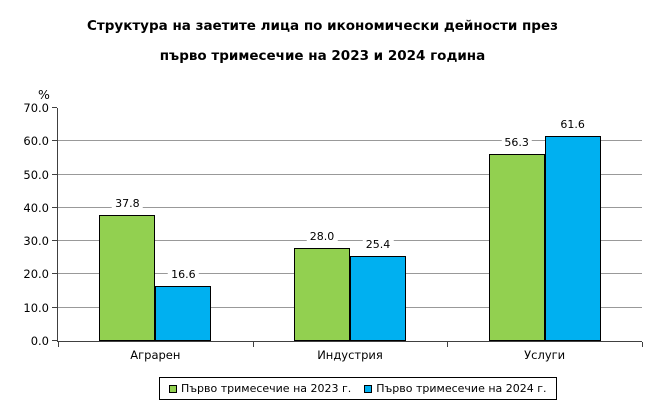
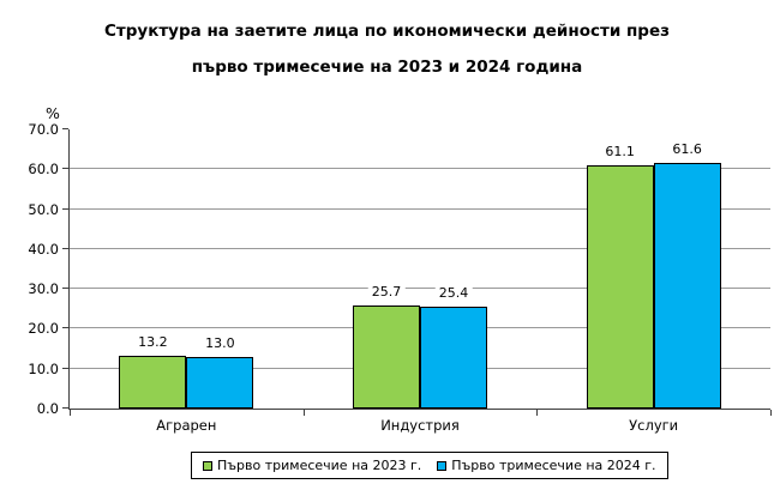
Първо тримесечие на 2023 г./Аграрен: 37.8 -> 13.2
Първо тримесечие на 2024 г./Аграрен: 16.6 -> 13.0
Първо тримесечие на 2023 г./Индустрия: 28.0 -> 25.7
Първо тримесечие на 2023 г./Услуги: 56.3 -> 61.1
